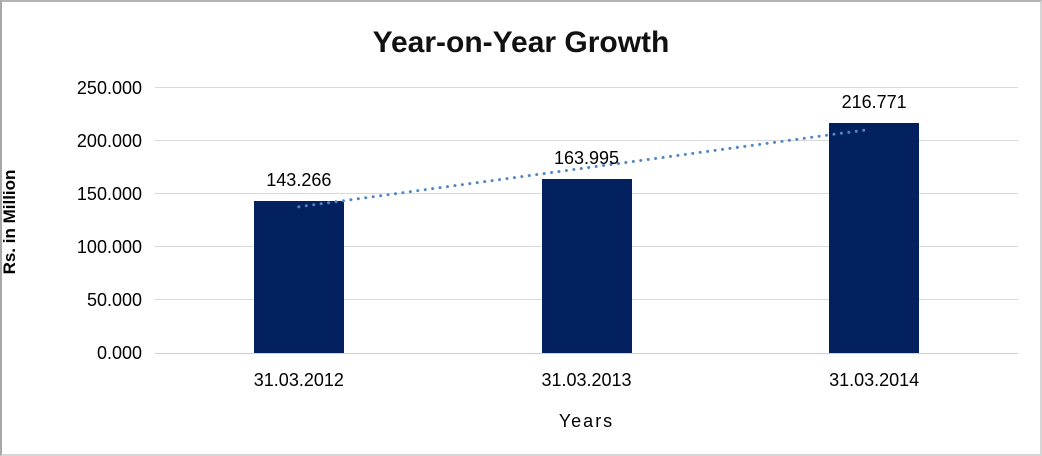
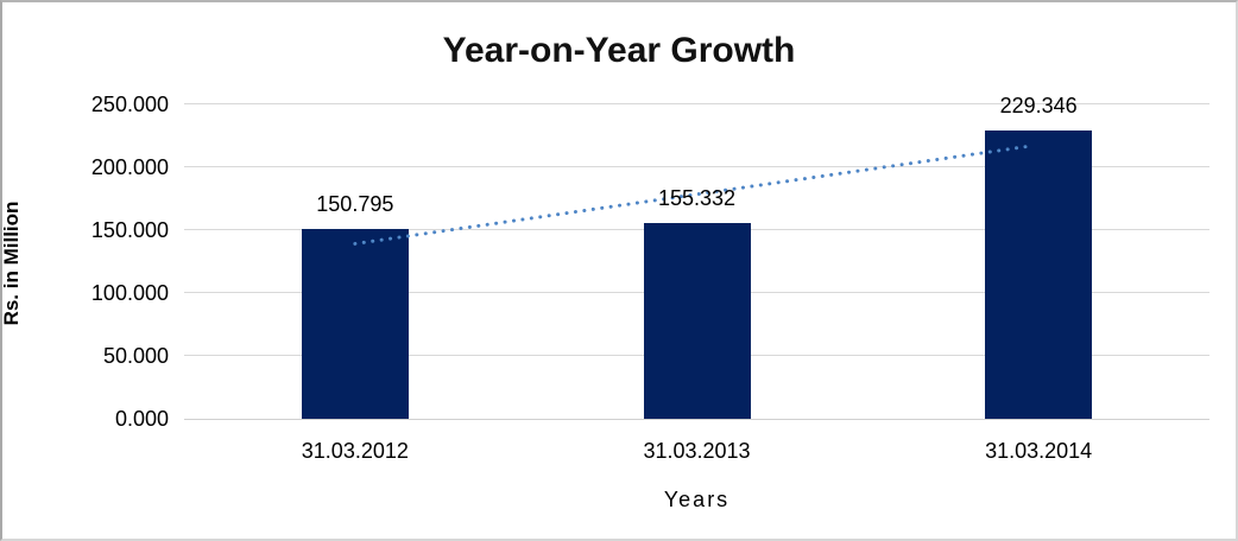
31.03.2012: 143.266 -> 150.795
31.03.2013: 163.995 -> 155.332
31.03.2014: 216.771 -> 229.346
